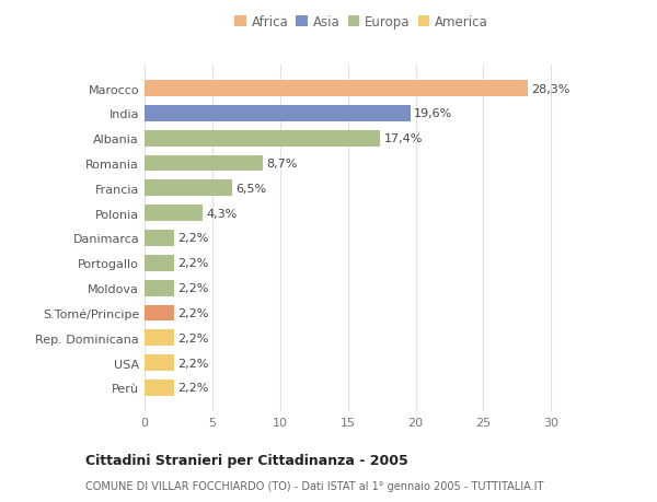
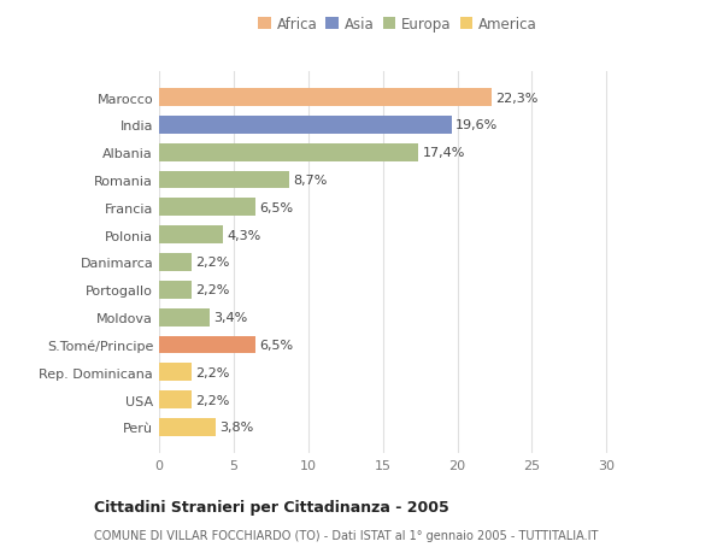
Marocco: 28,3% -> 22,3%
Moldova: 2,2% -> 3,4%
S.Tomé/Principe: 2,2% -> 6,5%
Perù: 2,2% -> 3,8%
